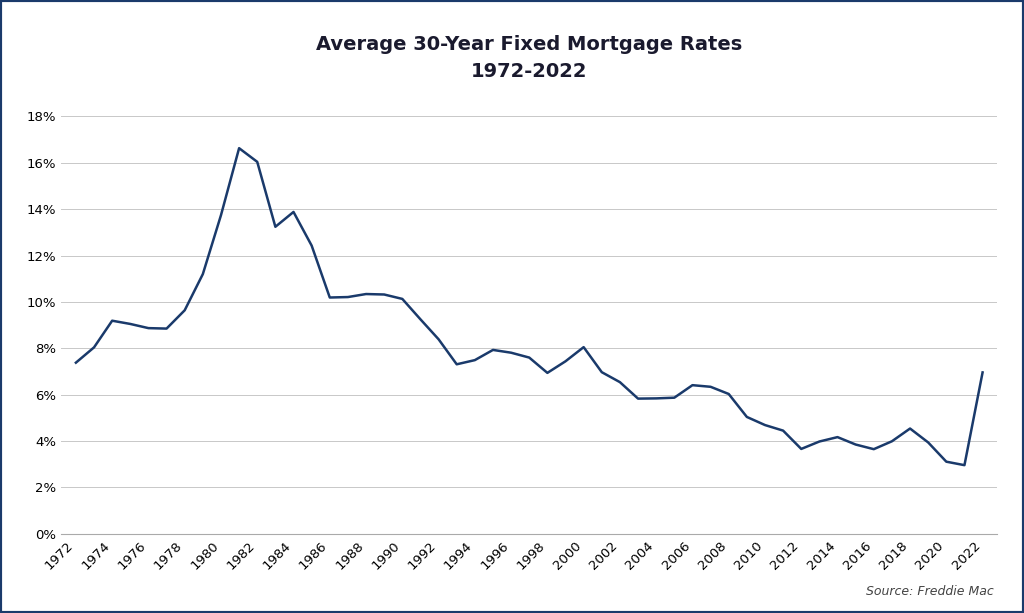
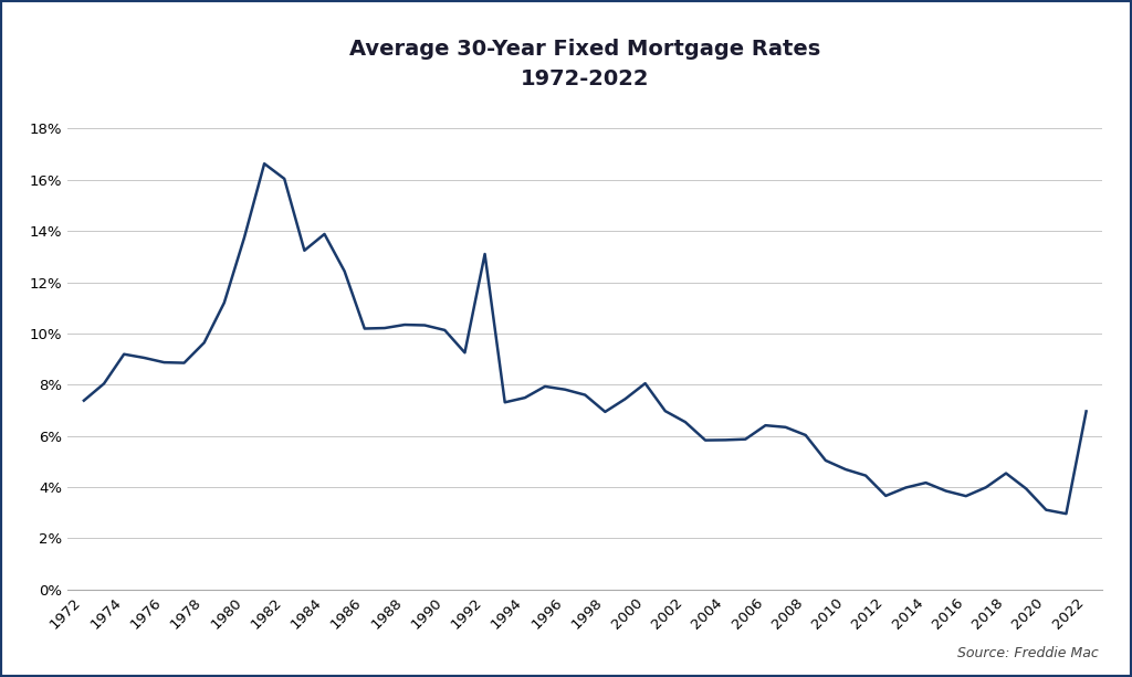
1992: 8.39% -> 13.10%
